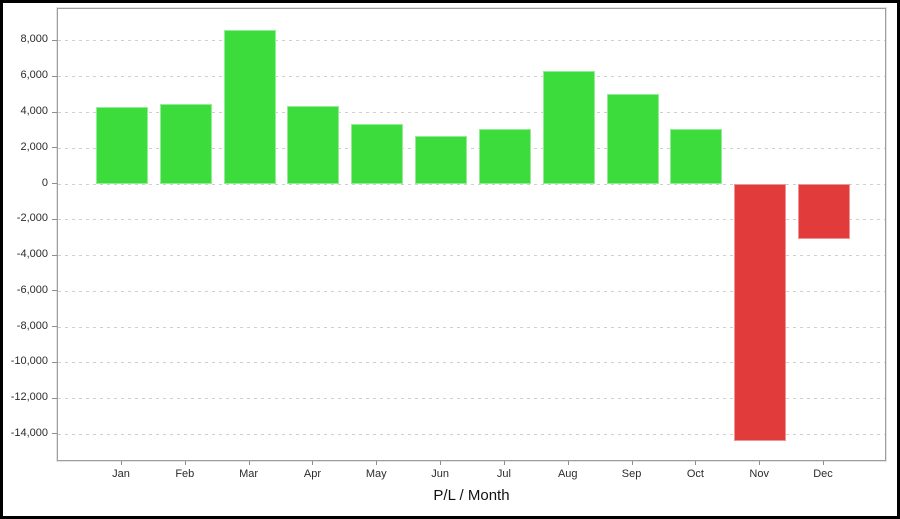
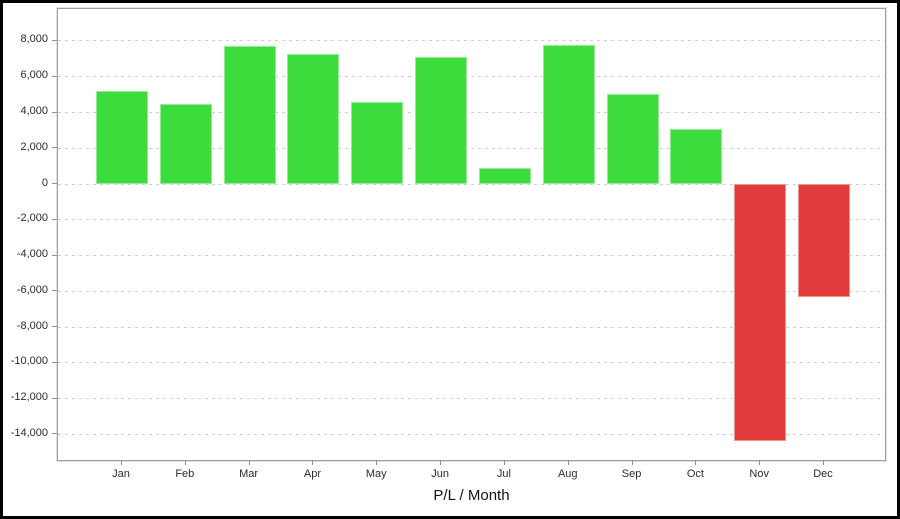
Jan: 4300 -> 5200
Mar: 8600 -> 7700
Apr: 4400 -> 7300
May: 3400 -> 4600
Jun: 2700 -> 7100
Jul: 3000 -> 900
Aug: 6300 -> 7800
Dec: -3000 -> -6300
